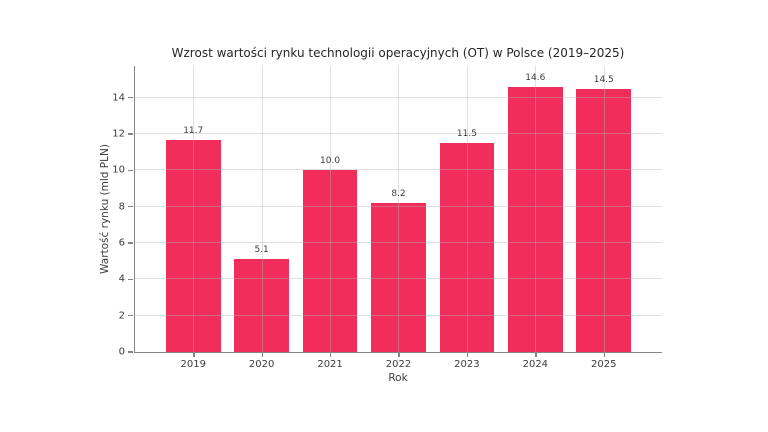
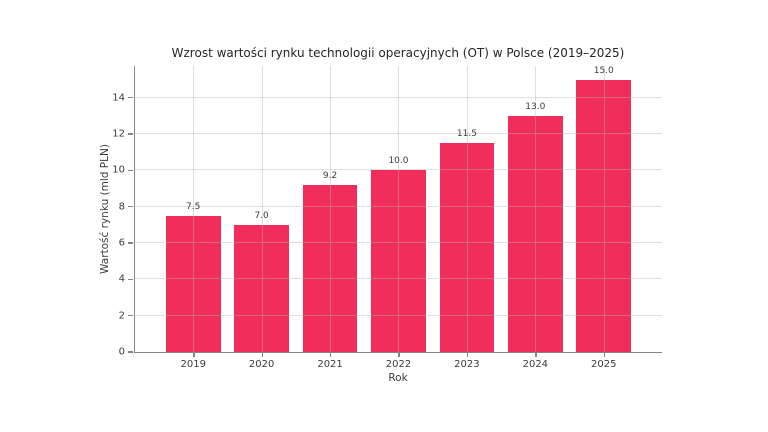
2019: 11.7 -> 7.5
2020: 5.1 -> 7.0
2021: 10.0 -> 9.2
2022: 8.2 -> 10.0
2024: 14.6 -> 13.0
2025: 14.5 -> 15.0
